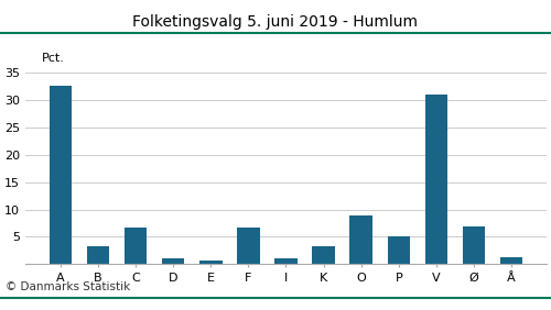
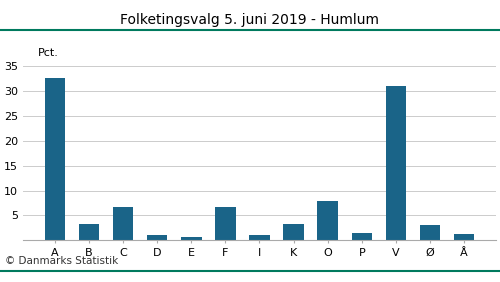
O: 9.0 -> 7.9
P: 5.0 -> 1.4
Ø: 7.0 -> 3.0
